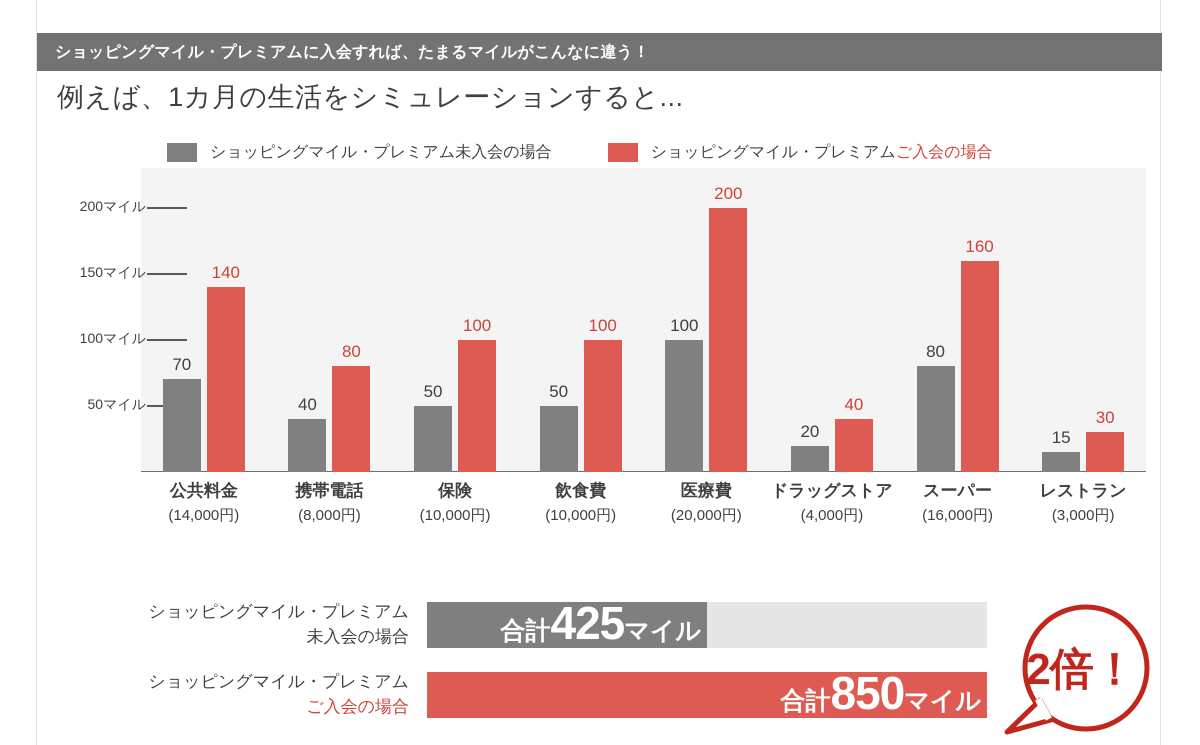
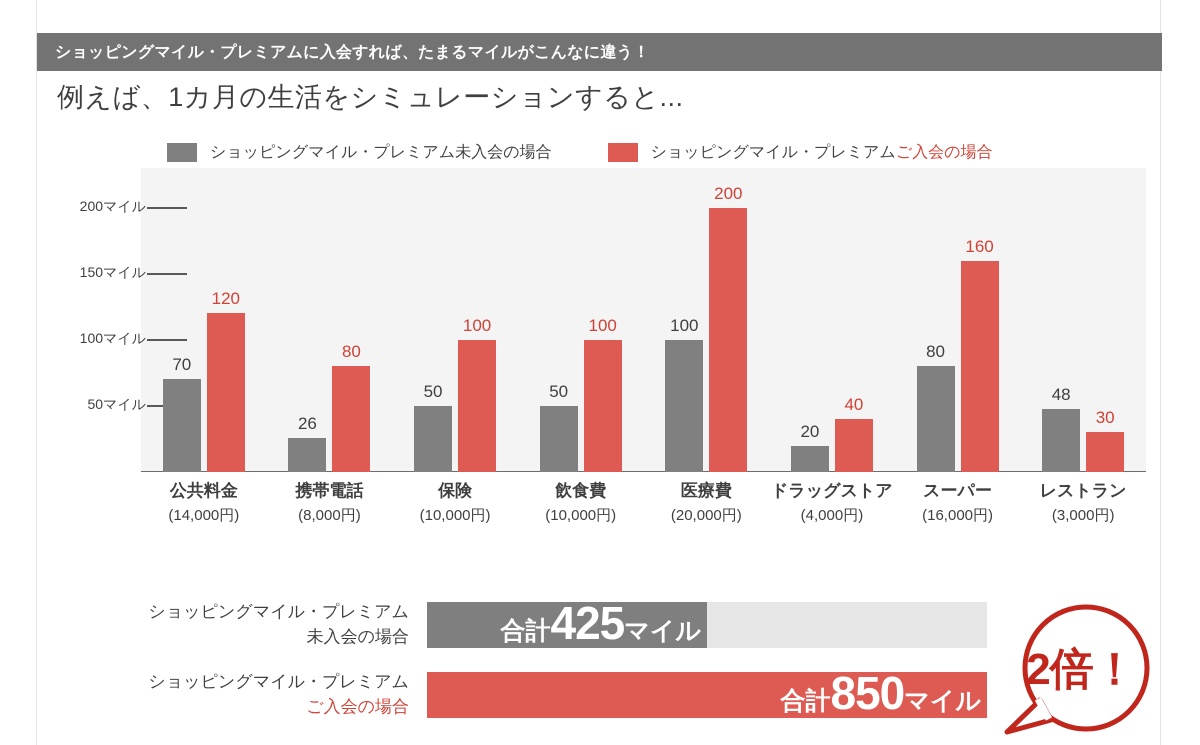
ショッピングマイル・プレミアムご入会の場合/公共料金: 140 -> 120
ショッピングマイル・プレミアム未入会の場合/携帯電話: 40 -> 26
ショッピングマイル・プレミアム未入会の場合/レストラン: 15 -> 48
